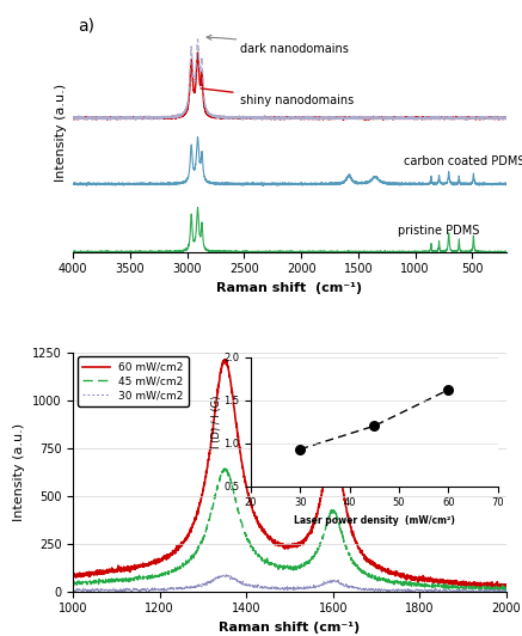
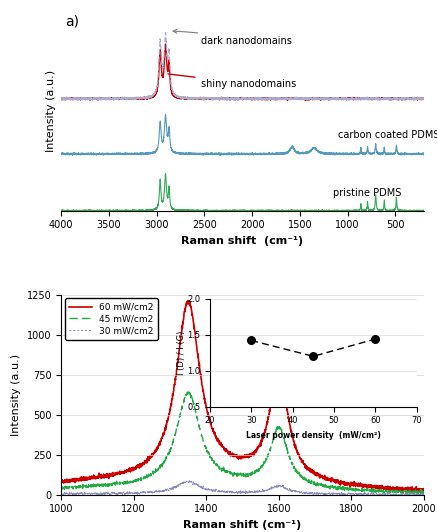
30: 0.93 -> 1.42
60: 1.62 -> 1.44
